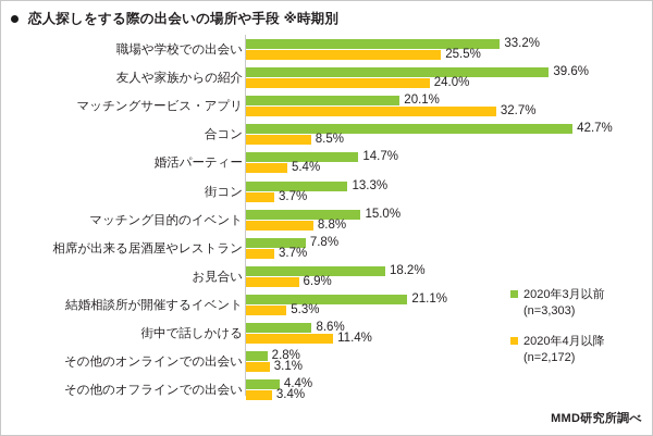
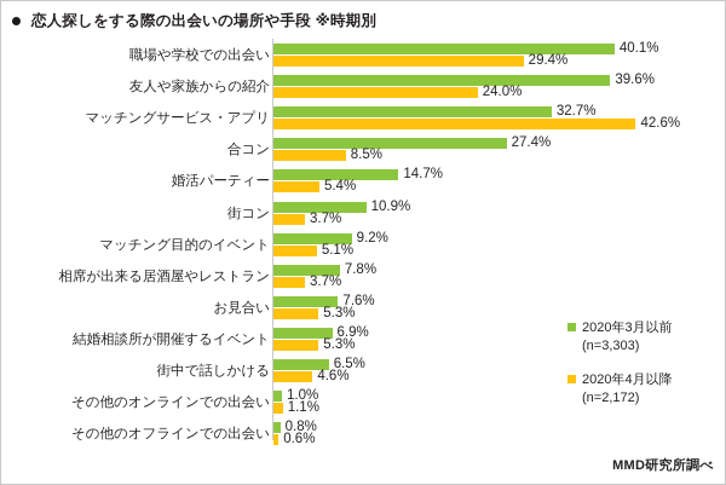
2020年3月以前/職場や学校での出会い: 33.2% -> 40.1%
2020年4月以降/職場や学校での出会い: 25.5% -> 29.4%
2020年3月以前/マッチングサービス・アプリ: 20.1% -> 32.7%
2020年4月以降/マッチングサービス・アプリ: 32.7% -> 42.6%
2020年3月以前/合コン: 42.7% -> 27.4%
2020年3月以前/街コン: 13.3% -> 10.9%
2020年3月以前/マッチング目的のイベント: 15.0% -> 9.2%
2020年4月以降/マッチング目的のイベント: 8.8% -> 5.1%
2020年3月以前/お見合い: 18.2% -> 7.6%
2020年4月以降/お見合い: 6.9% -> 5.3%
2020年3月以前/結婚相談所が開催するイベント: 21.1% -> 6.9%
2020年3月以前/街中で話しかける: 8.6% -> 6.5%
2020年4月以降/街中で話しかける: 11.4% -> 4.6%
2020年3月以前/その他のオンラインでの出会い: 2.8% -> 1.0%
2020年4月以降/その他のオンラインでの出会い: 3.1% -> 1.1%
2020年3月以前/その他のオフラインでの出会い: 4.4% -> 0.8%
2020年4月以降/その他のオフラインでの出会い: 3.4% -> 0.6%
